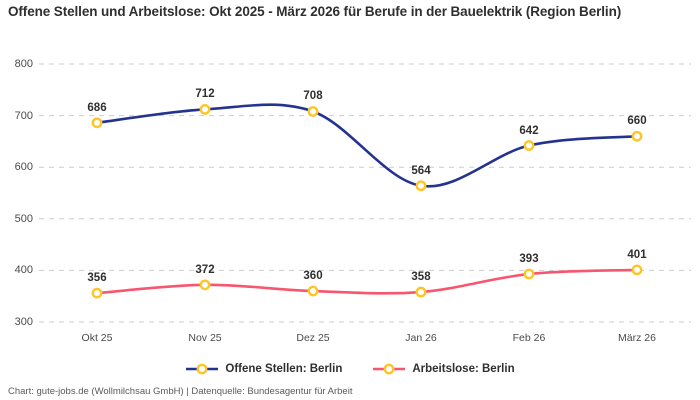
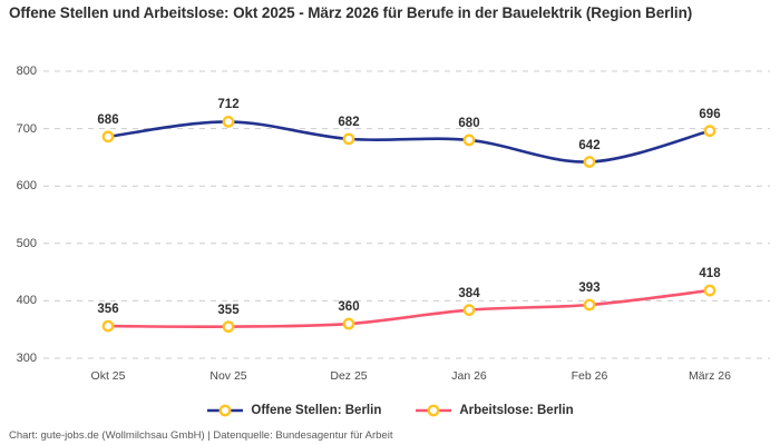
Arbeitslose: Berlin/Nov 25: 372 -> 355
Offene Stellen: Berlin/Dez 25: 708 -> 682
Offene Stellen: Berlin/Jan 26: 564 -> 680
Arbeitslose: Berlin/Jan 26: 358 -> 384
Offene Stellen: Berlin/März 26: 660 -> 696
Arbeitslose: Berlin/März 26: 401 -> 418
